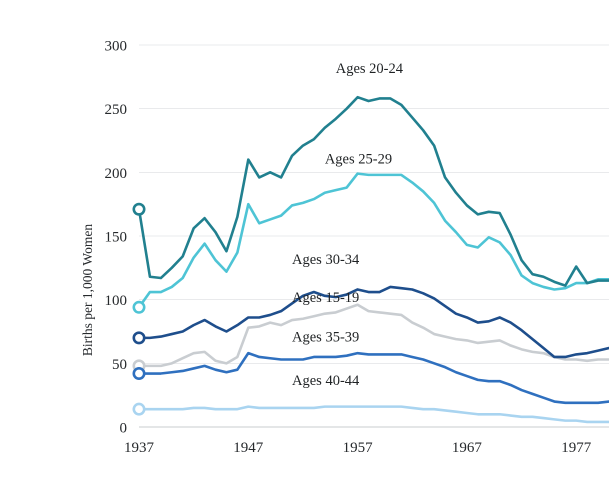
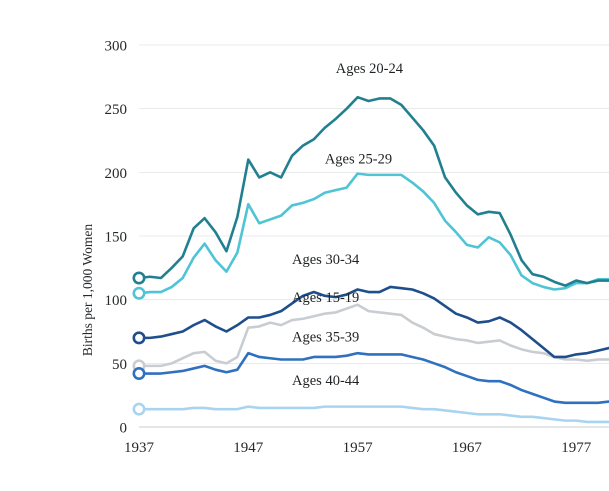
Ages 20-24/1937: 171 -> 117
Ages 25-29/1937: 94 -> 105
Ages 20-24/1977: 126 -> 115
